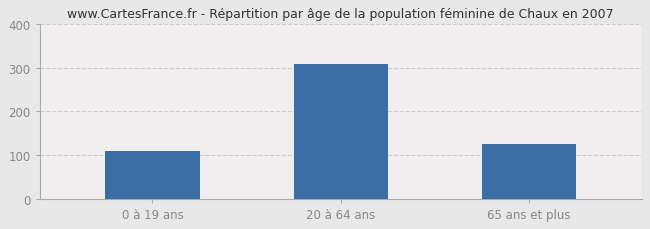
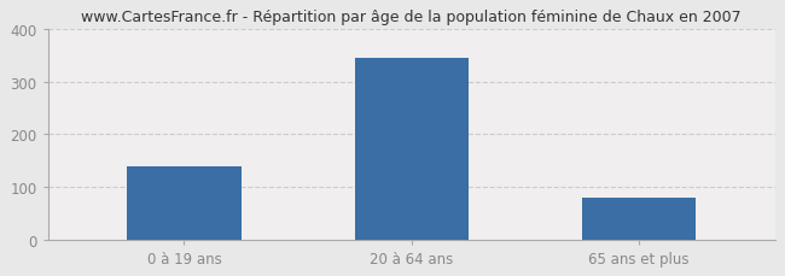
0 à 19 ans: 110 -> 140
20 à 64 ans: 310 -> 345
65 ans et plus: 125 -> 80
